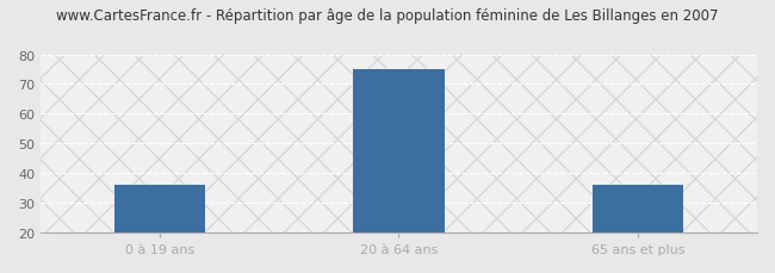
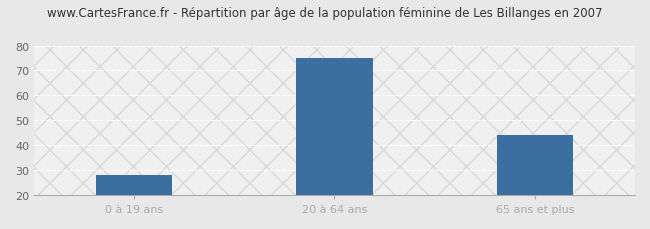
0 à 19 ans: 36 -> 28
65 ans et plus: 36 -> 44
